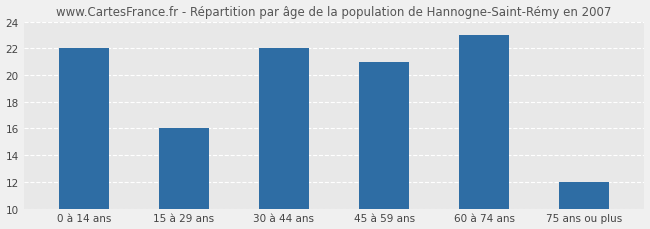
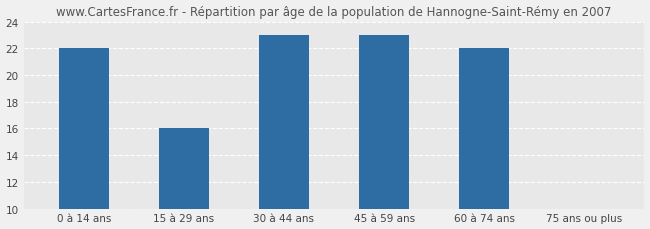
30 à 44 ans: 22 -> 23
45 à 59 ans: 21 -> 23
60 à 74 ans: 23 -> 22
75 ans ou plus: 12 -> 10
